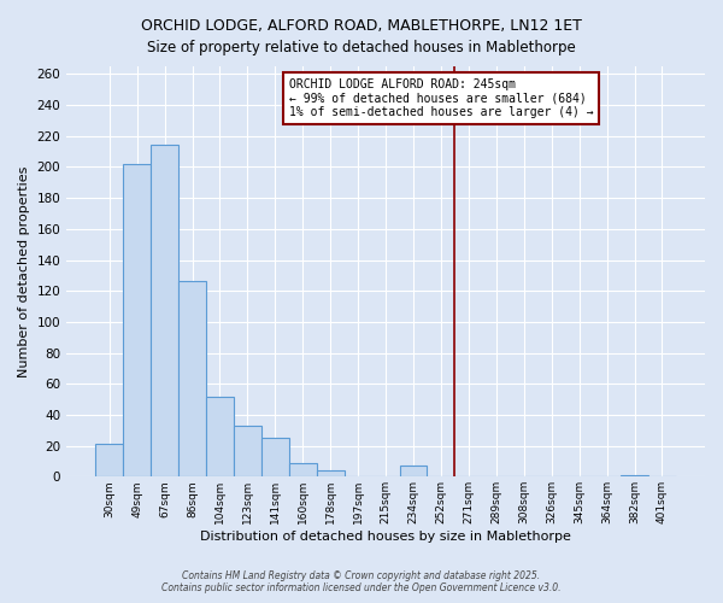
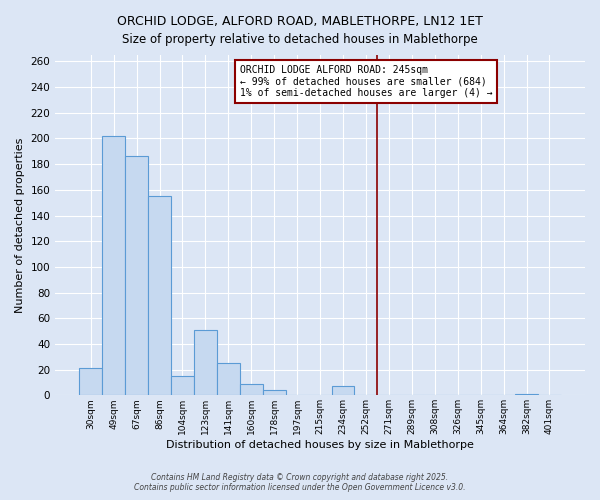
67sqm: 214 -> 186
86sqm: 126 -> 155
104sqm: 52 -> 15
123sqm: 33 -> 51
